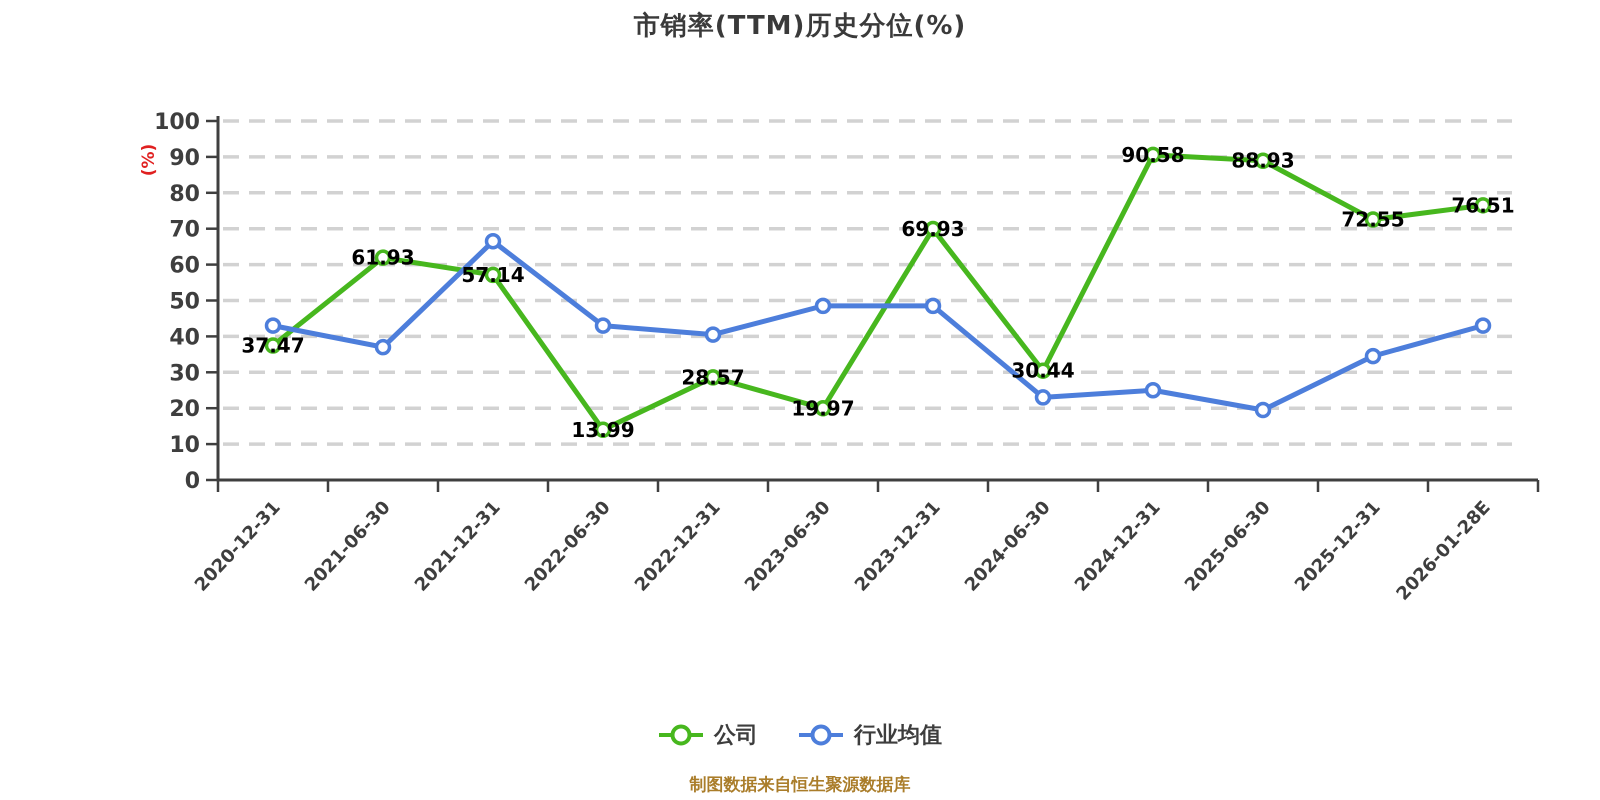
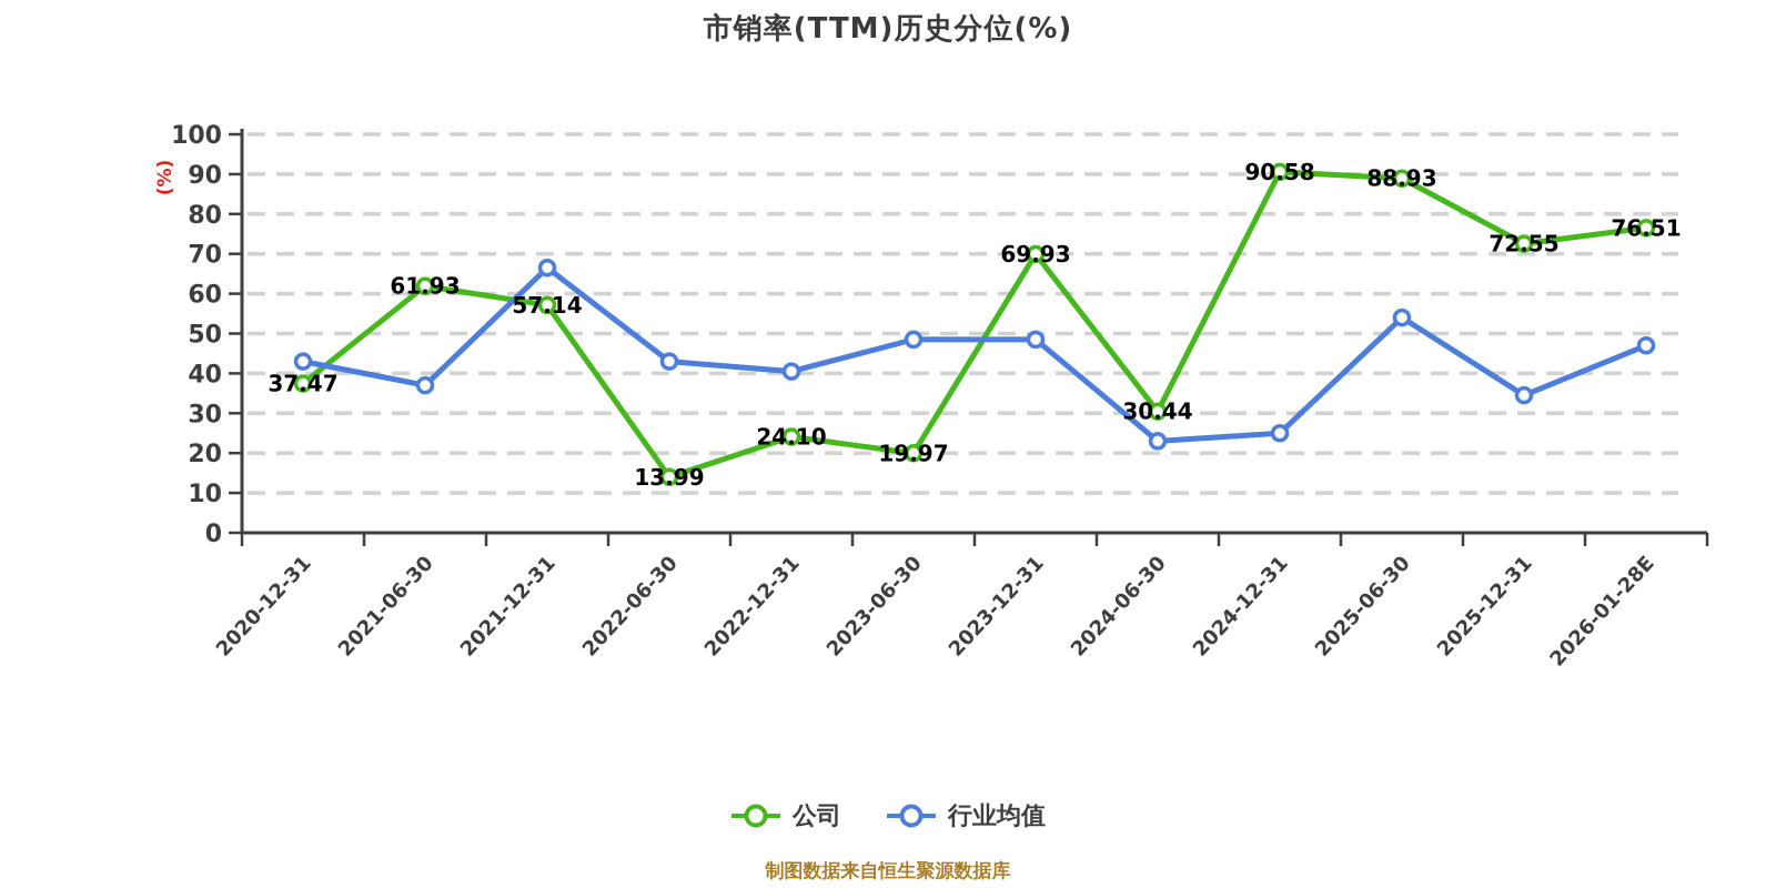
公司/2022-12-31: 28.57 -> 24.10
行业均值/2025-06-30: 20 -> 54
行业均值/2026-01-28E: 43 -> 47
